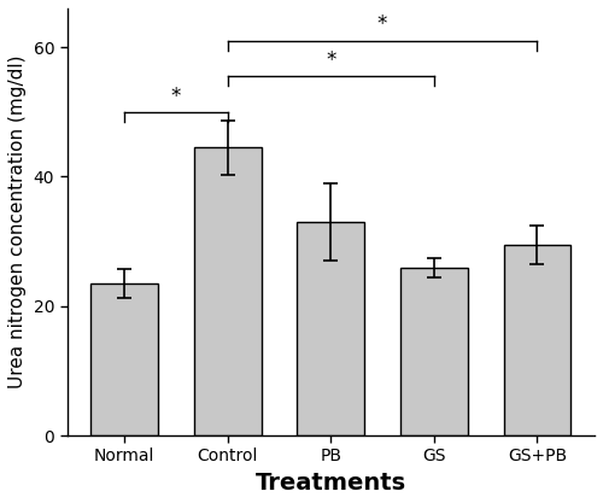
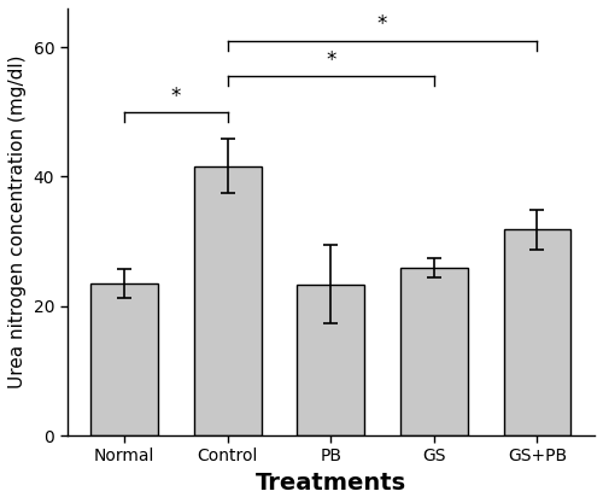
Control: 44.5 -> 41.6
PB: 33.0 -> 23.4
GS+PB: 29.5 -> 31.8
